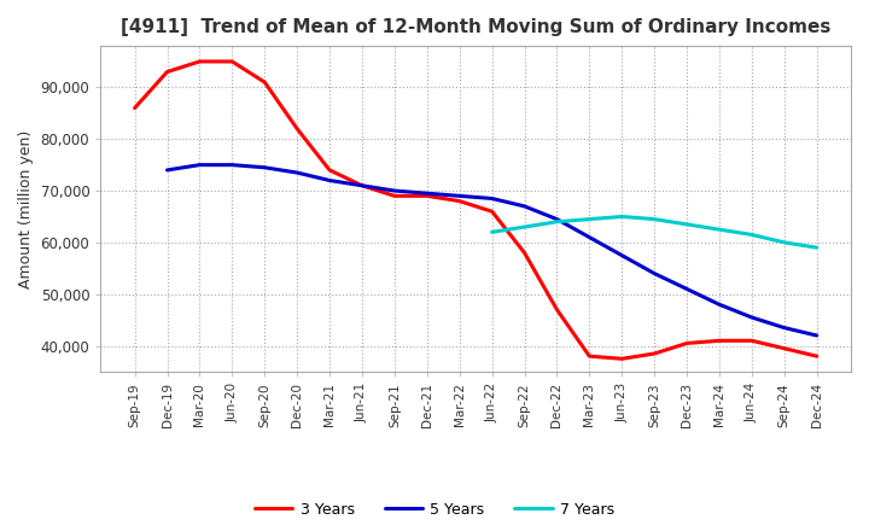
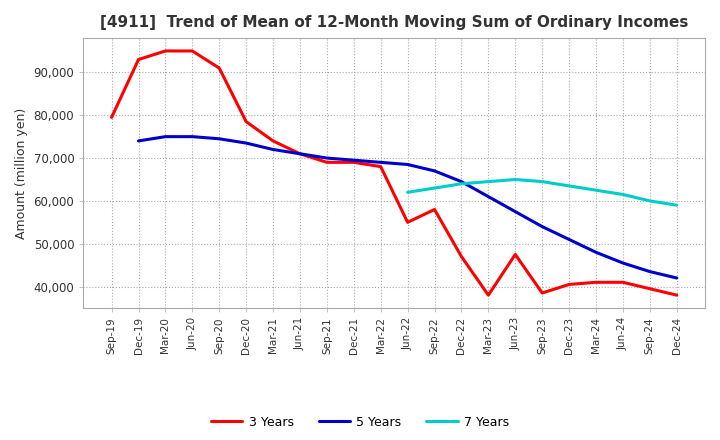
3 Years/Sep-19: 86,000 -> 79,500
3 Years/Dec-20: 82,000 -> 78,500
3 Years/Jun-22: 66,000 -> 55,000
3 Years/Jun-23: 37,500 -> 47,500
